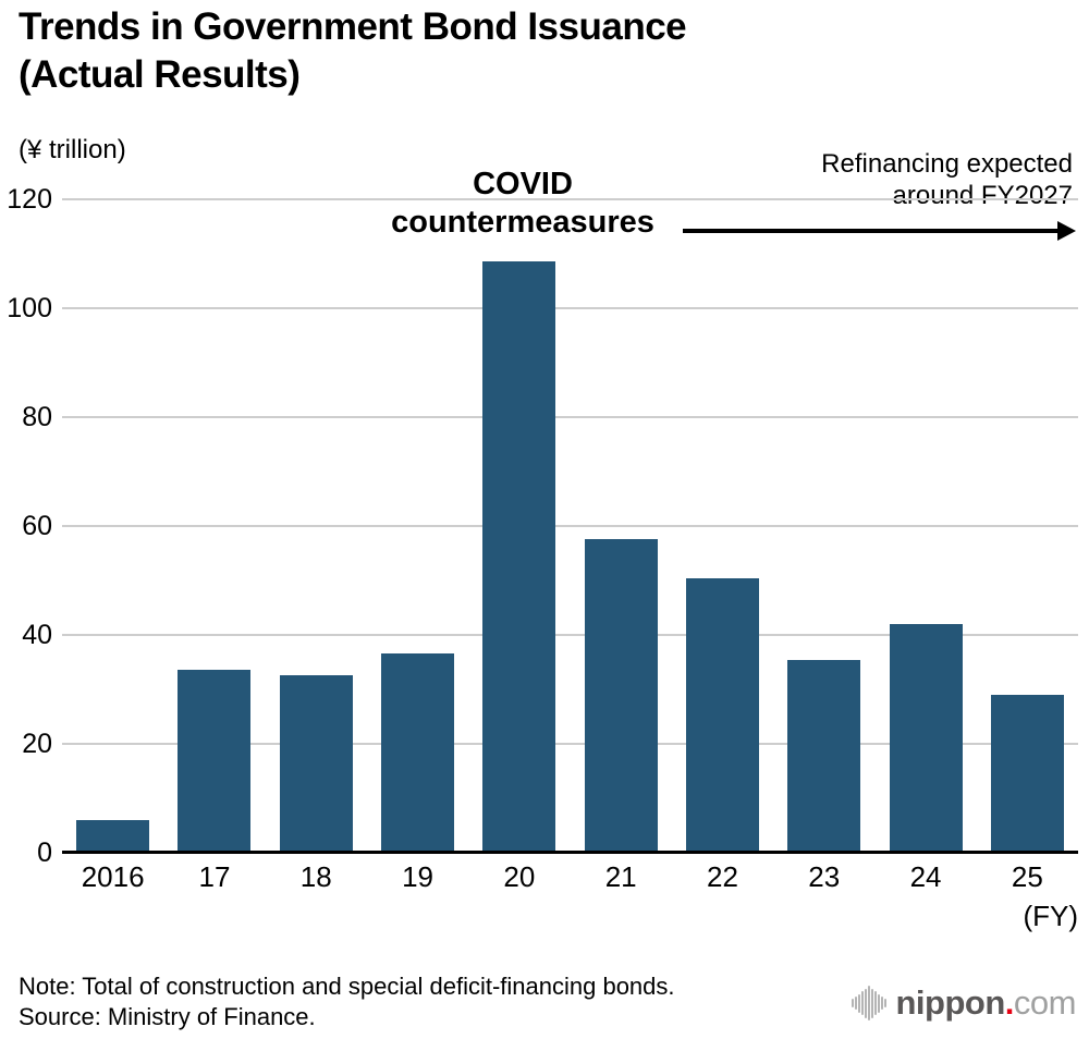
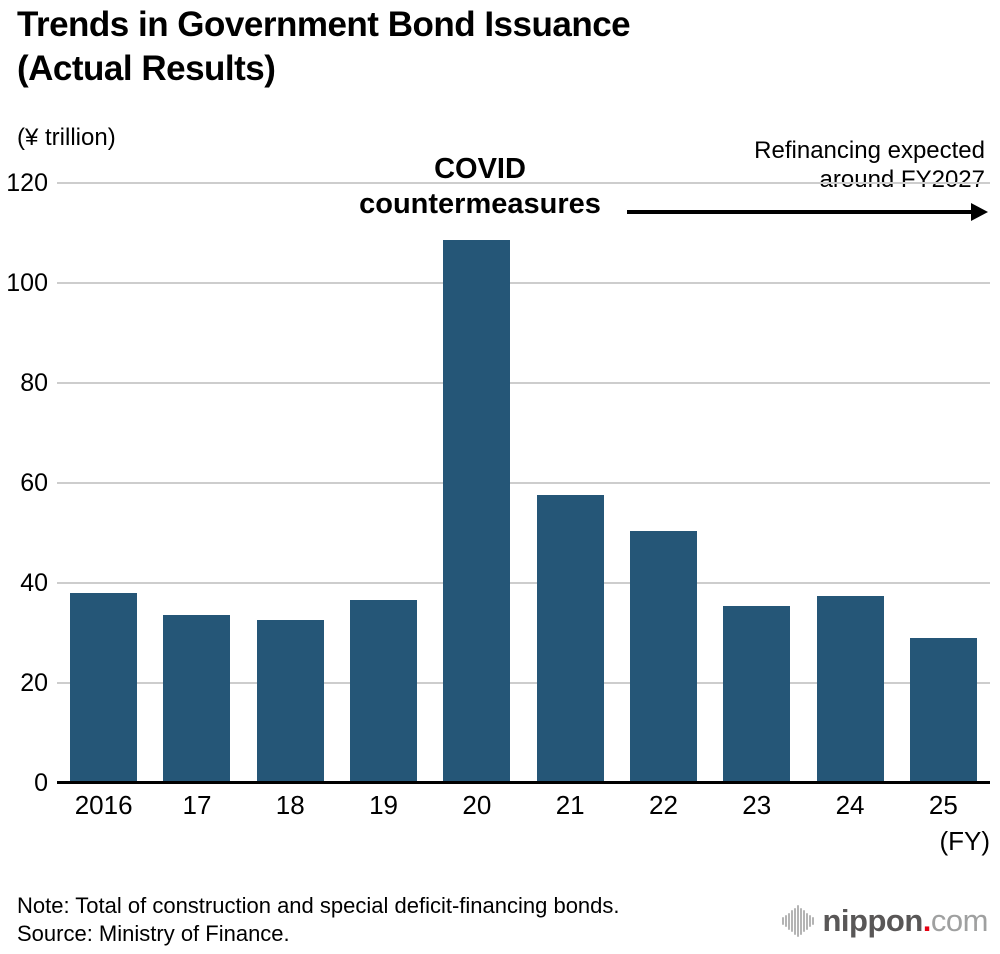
2016: 6 -> 38
24: 42 -> 38
